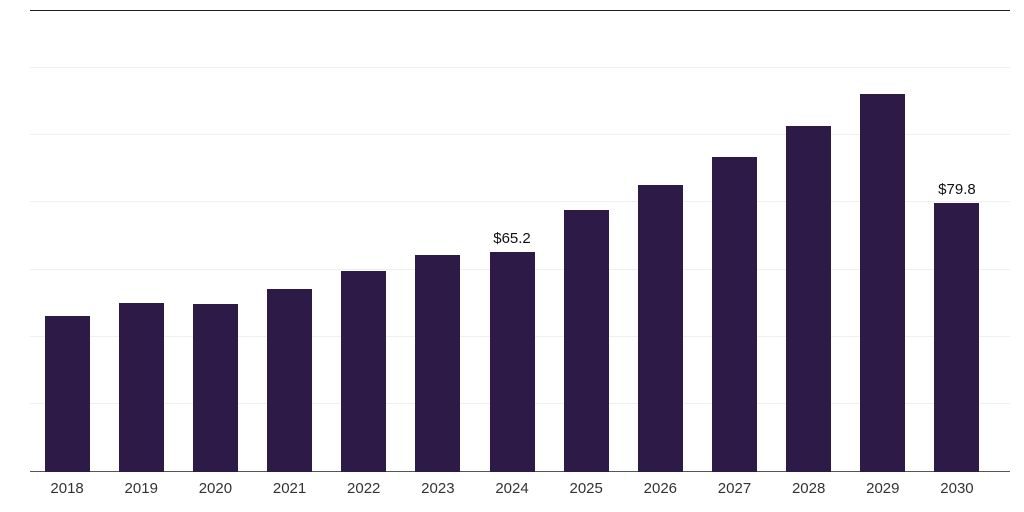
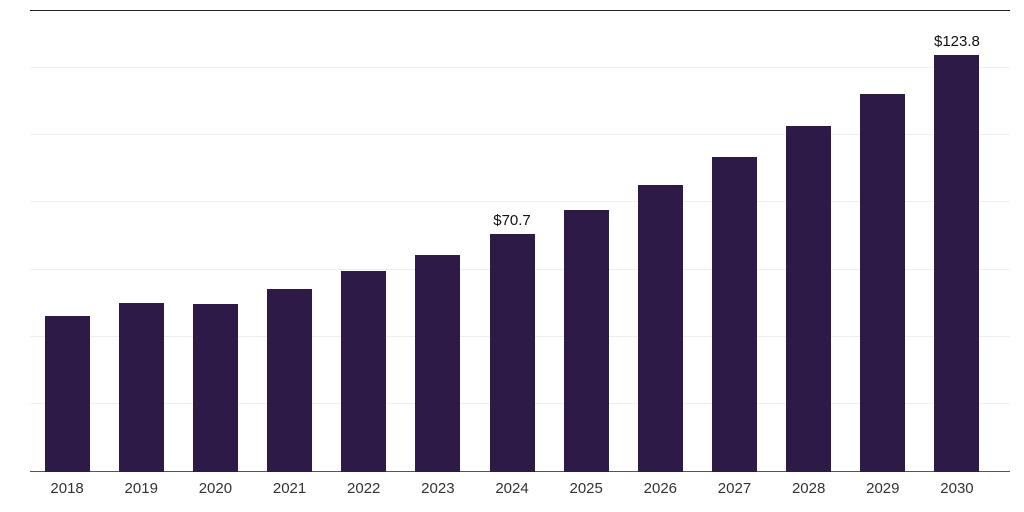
2024: $65.2 -> $70.7
2030: $79.8 -> $123.8
